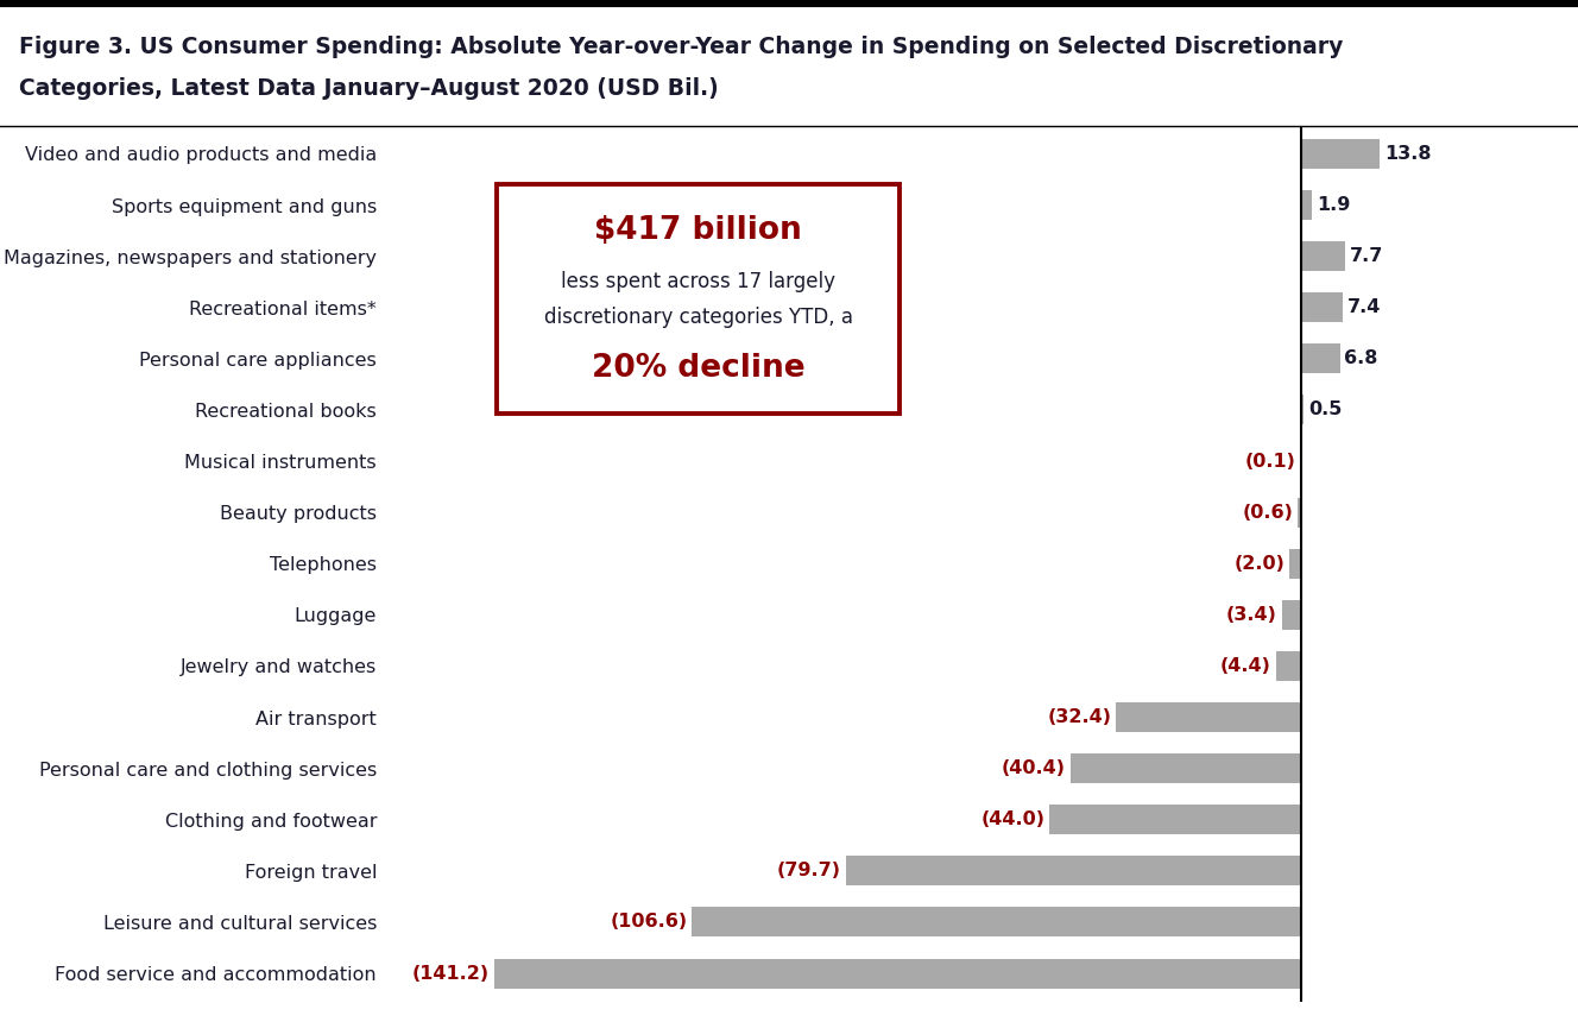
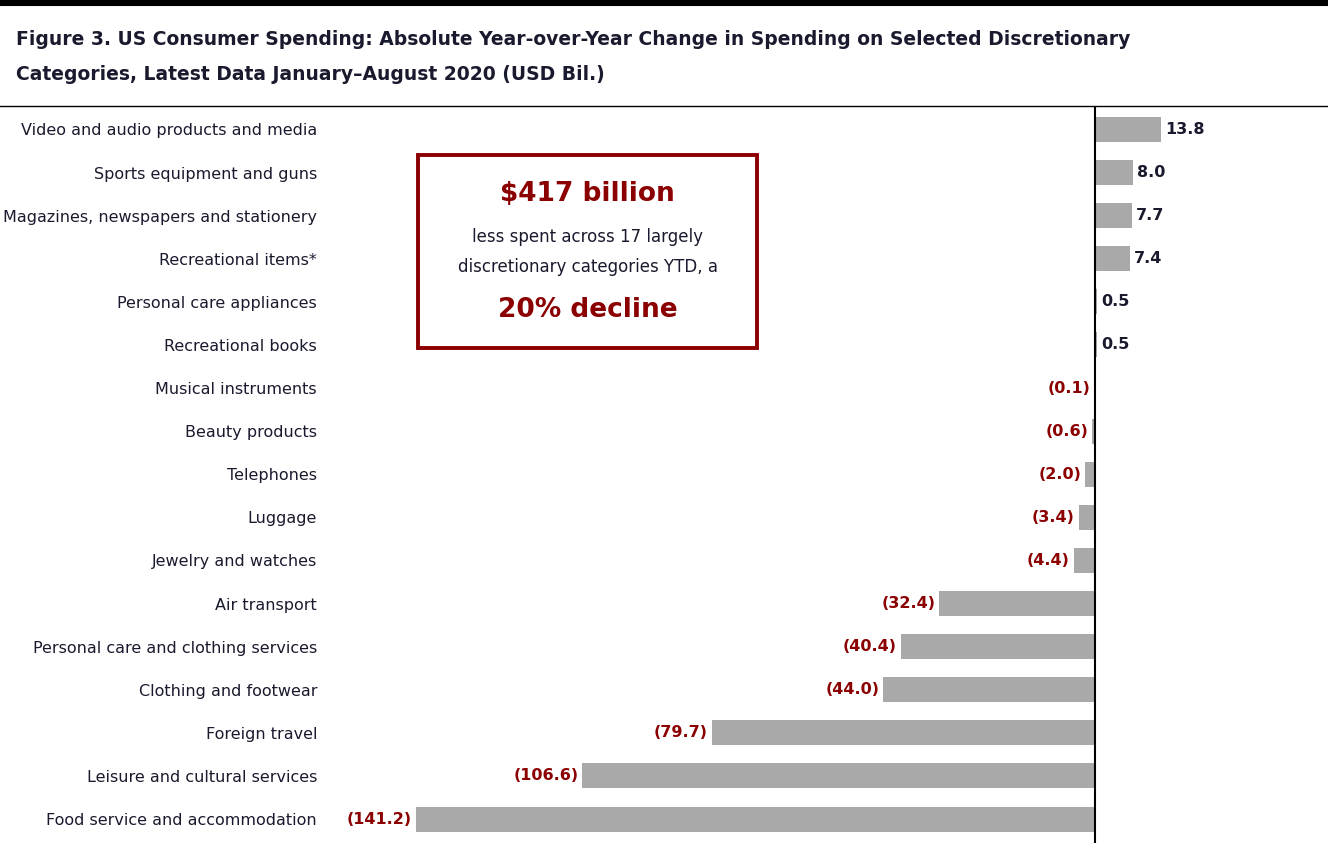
Sports equipment and guns: 1.9 -> 8.0
Personal care appliances: 6.8 -> 0.5
